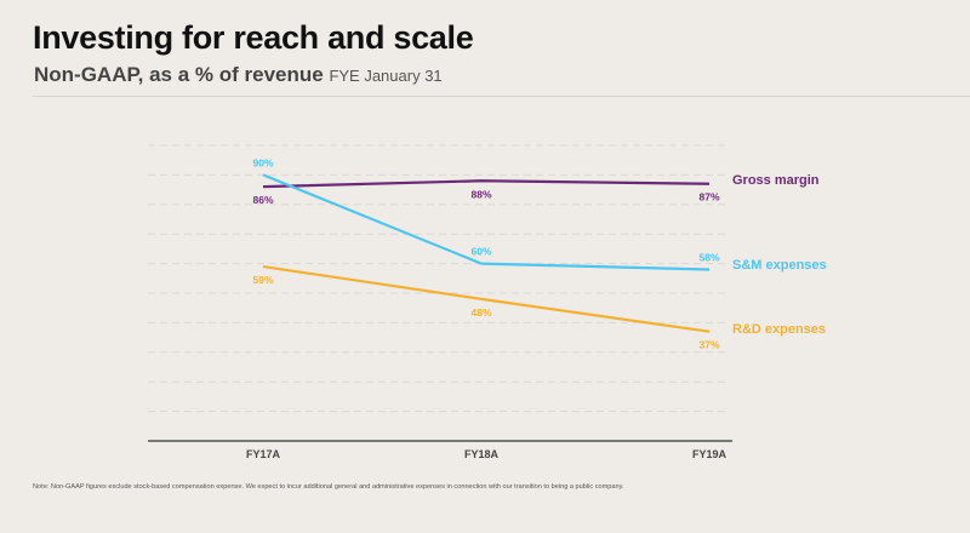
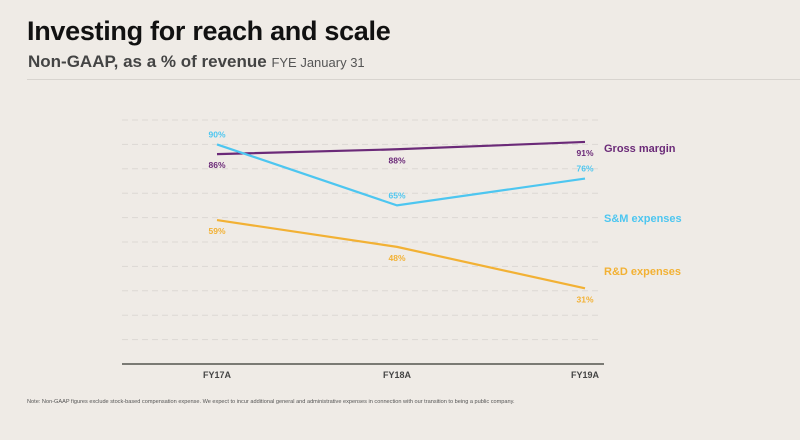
S&M expenses/FY18A: 60% -> 65%
Gross margin/FY19A: 87% -> 91%
S&M expenses/FY19A: 58% -> 76%
R&D expenses/FY19A: 37% -> 31%
